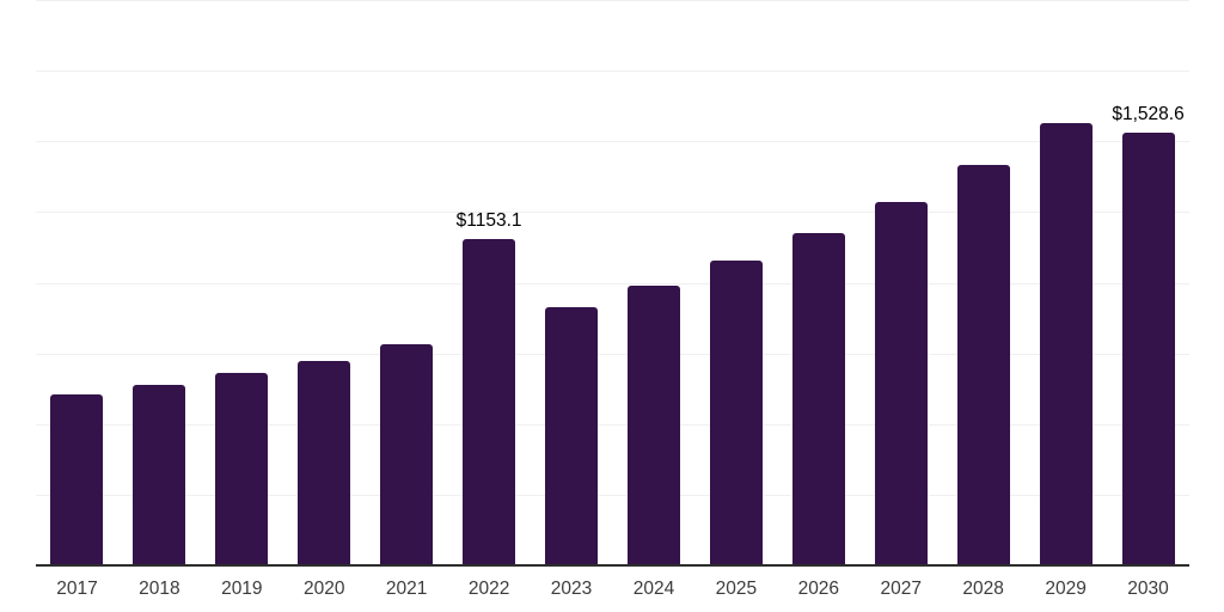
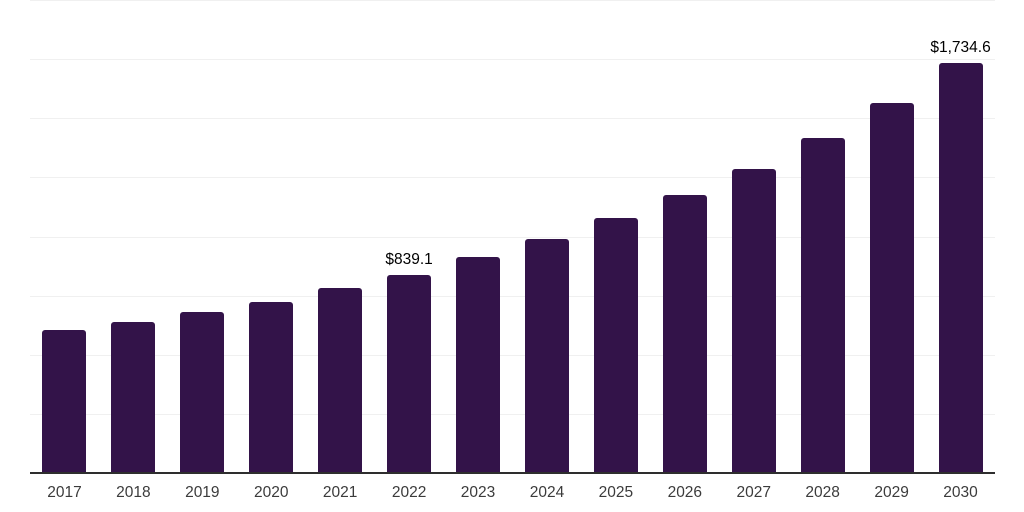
2022: $1153.1 -> $839.1
2030: $1,528.6 -> $1,734.6
